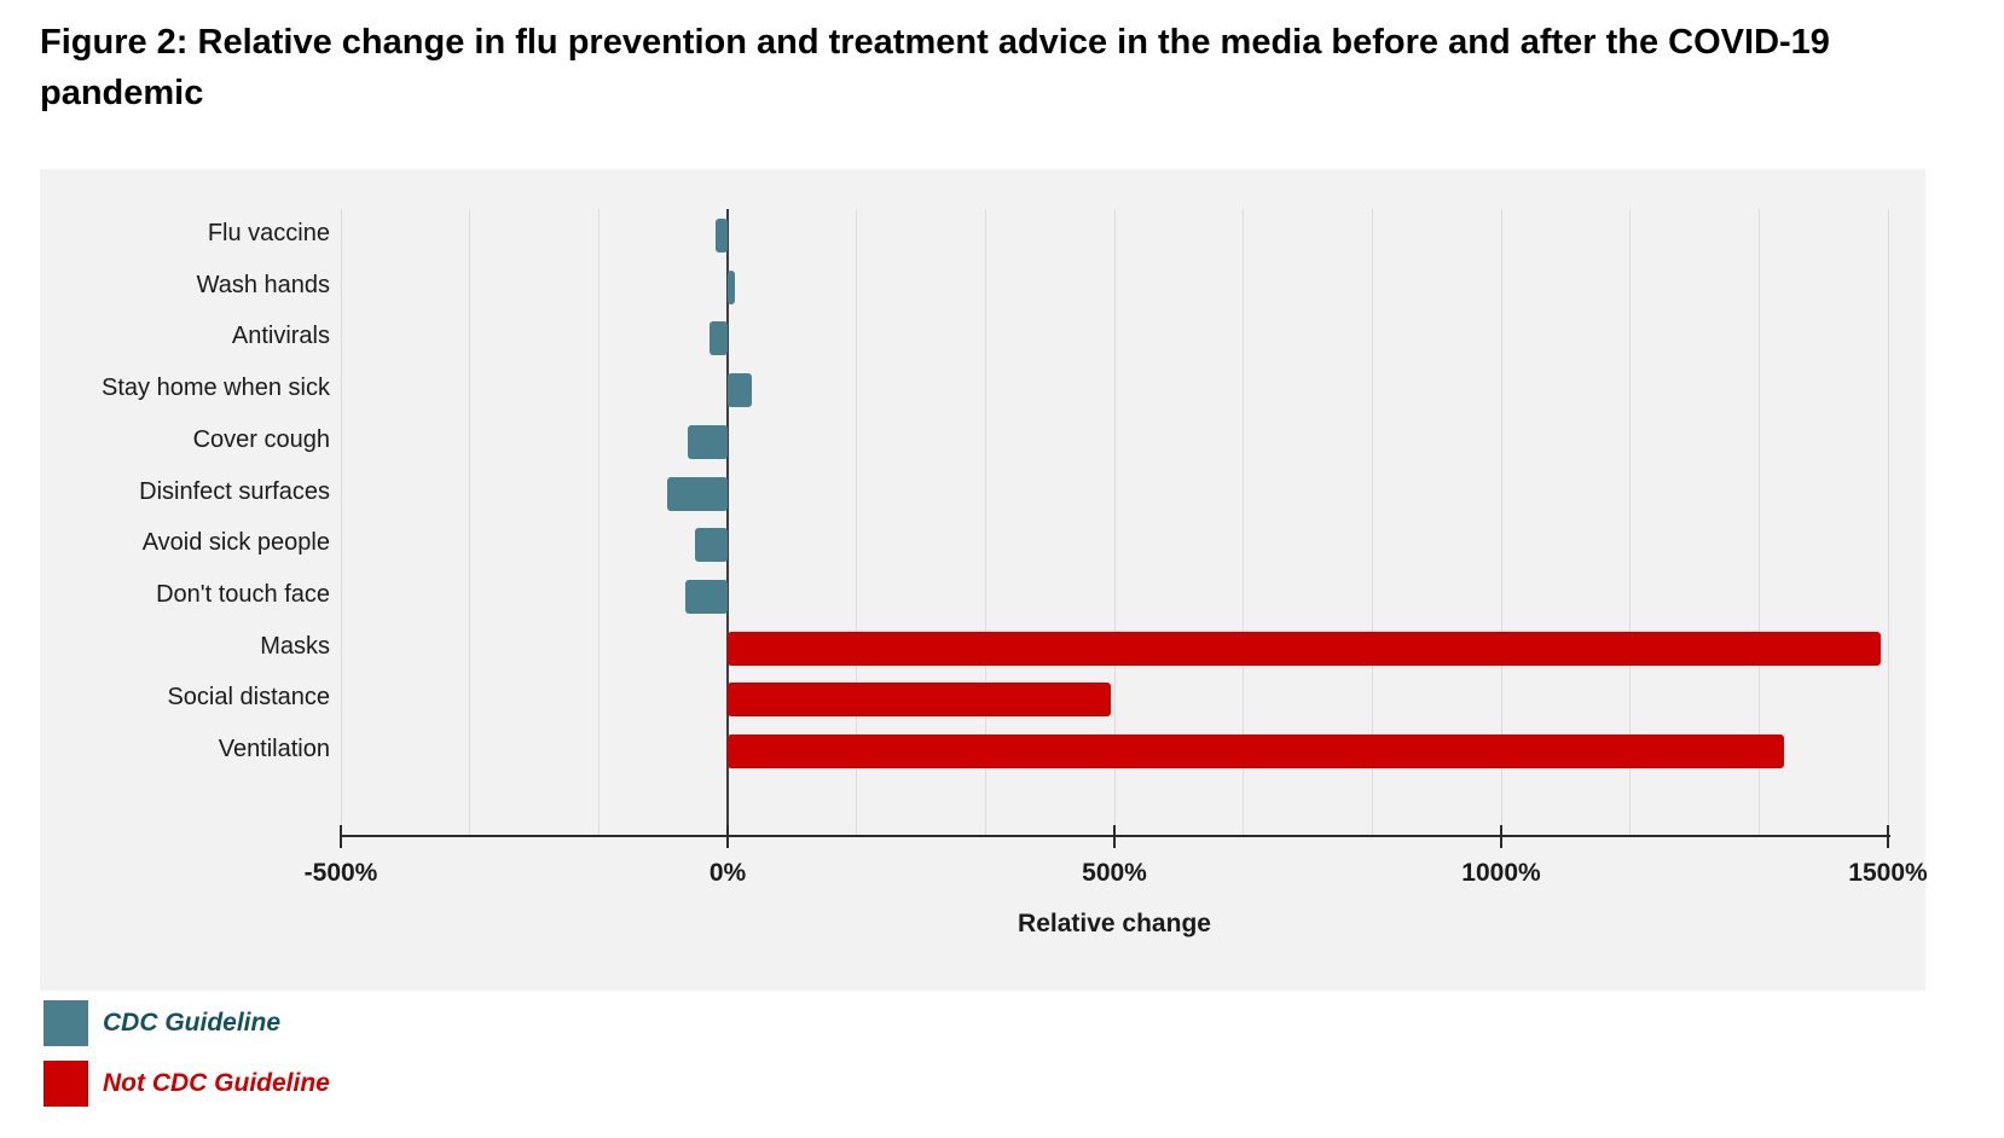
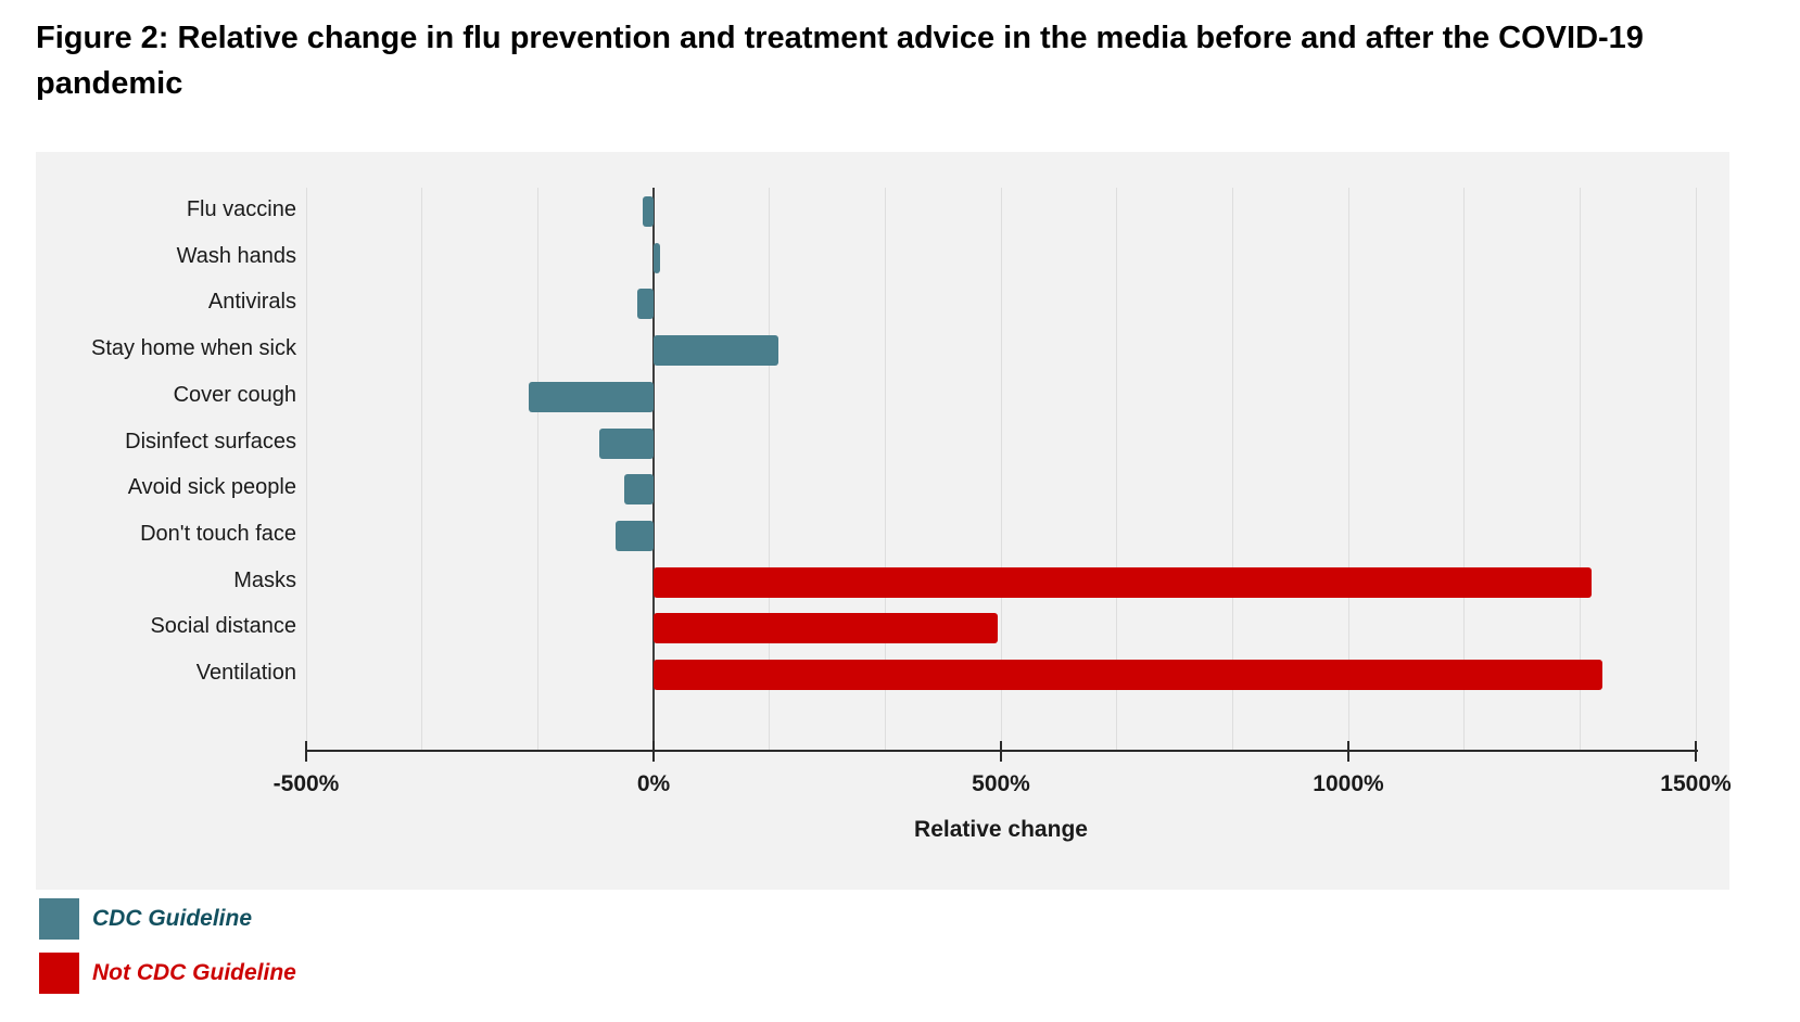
Stay home when sick: 30% -> 180%
Cover cough: -50% -> -180%
Masks: 1490% -> 1350%
